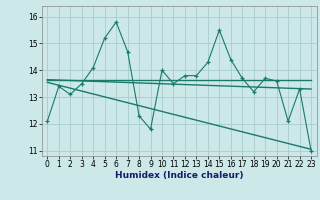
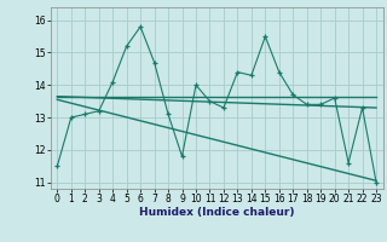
0: 12.1 -> 11.5
1: 13.4 -> 13.0
3: 13.5 -> 13.2
8: 12.3 -> 13.1
12: 13.8 -> 13.3
13: 13.8 -> 14.4
18: 13.2 -> 13.4
19: 13.7 -> 13.4
21: 12.1 -> 11.6
